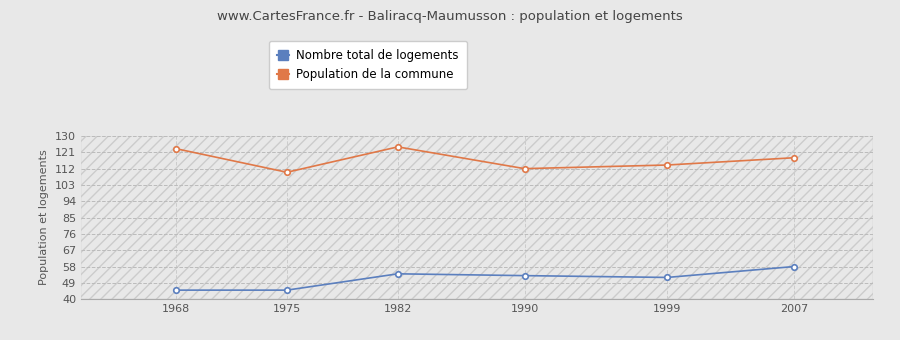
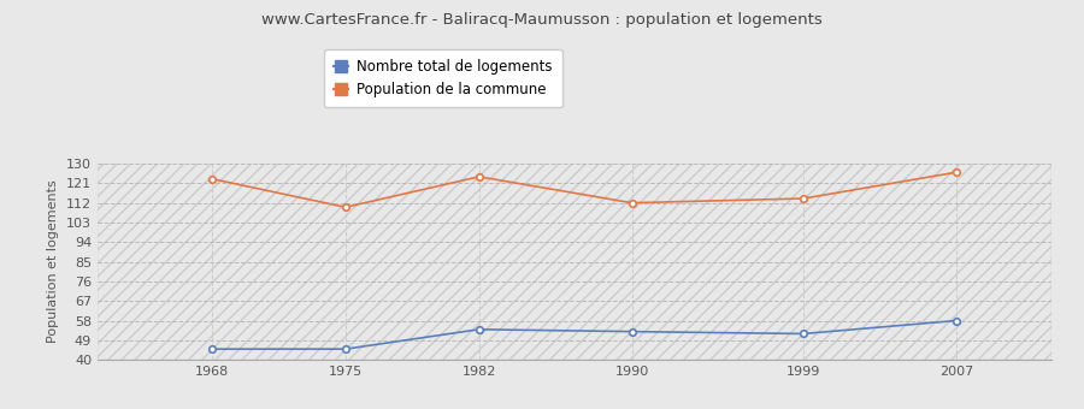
Population de la commune/2007: 118 -> 126
